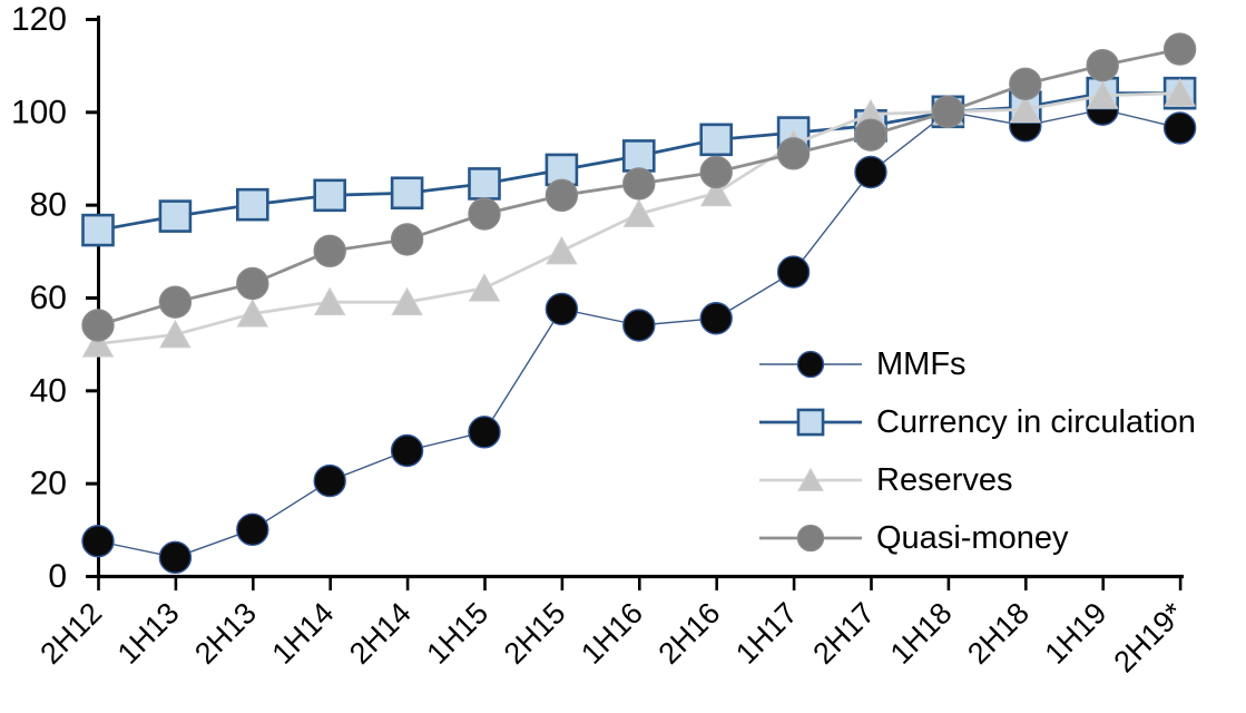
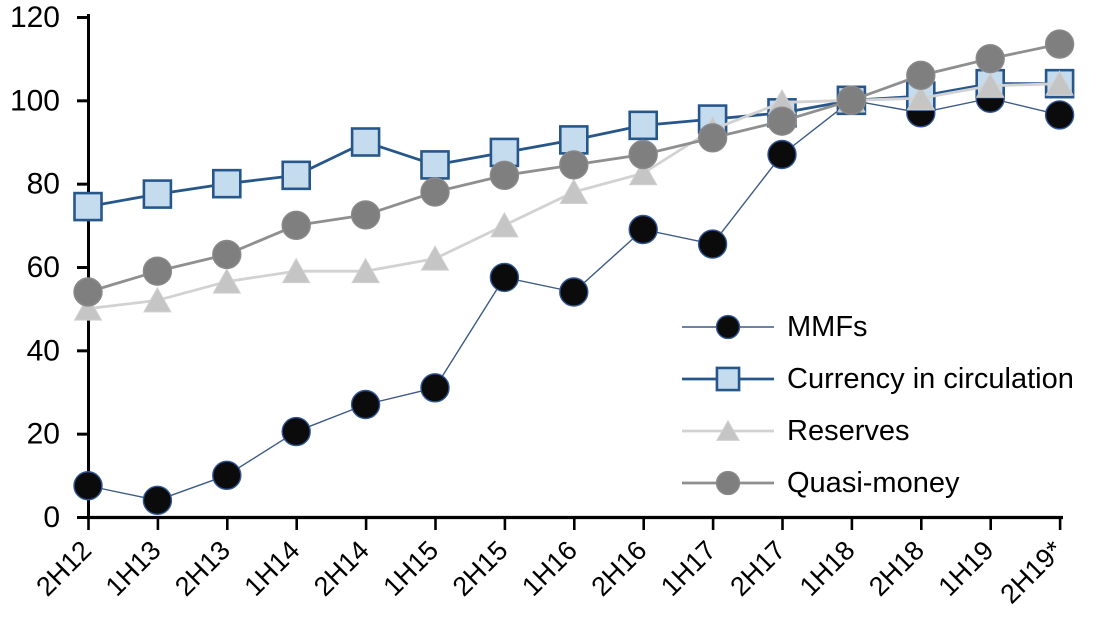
Currency in circulation/2H14: 82 -> 90
MMFs/2H16: 56 -> 69
